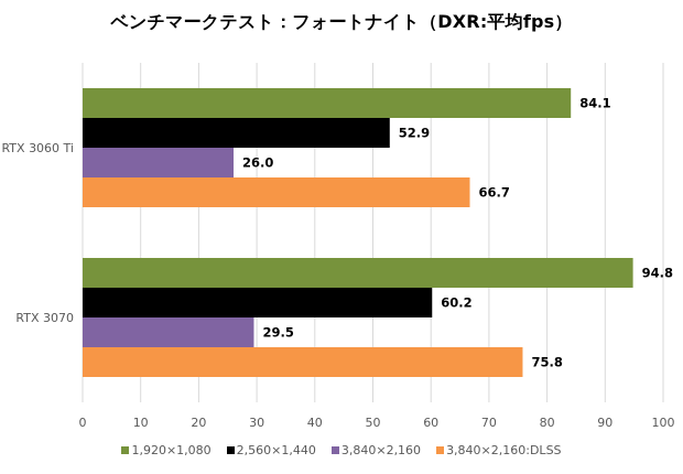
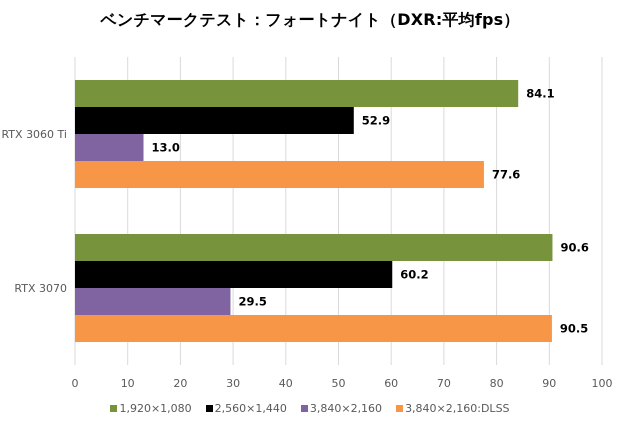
3,840×2,160/RTX 3060 Ti: 26.0 -> 13.0
3,840×2,160:DLSS/RTX 3060 Ti: 66.7 -> 77.6
1,920×1,080/RTX 3070: 94.8 -> 90.6
3,840×2,160:DLSS/RTX 3070: 75.8 -> 90.5
